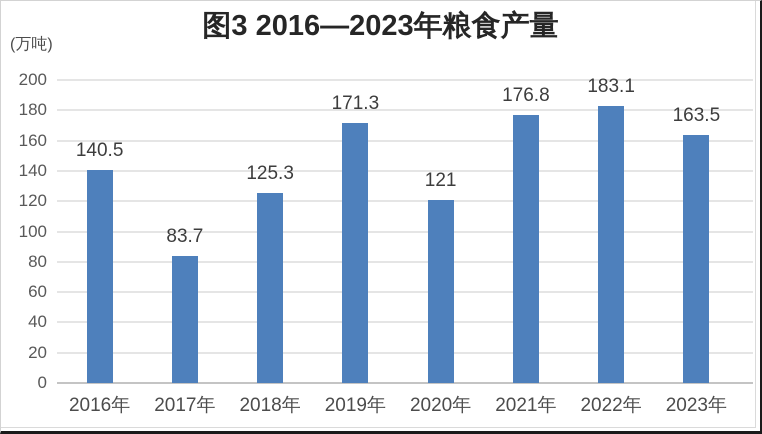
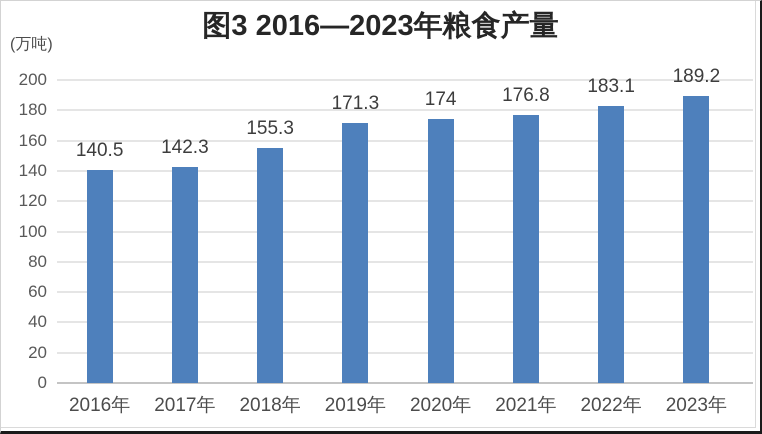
2017年: 83.7 -> 142.3
2018年: 125.3 -> 155.3
2020年: 121 -> 174
2023年: 163.5 -> 189.2
